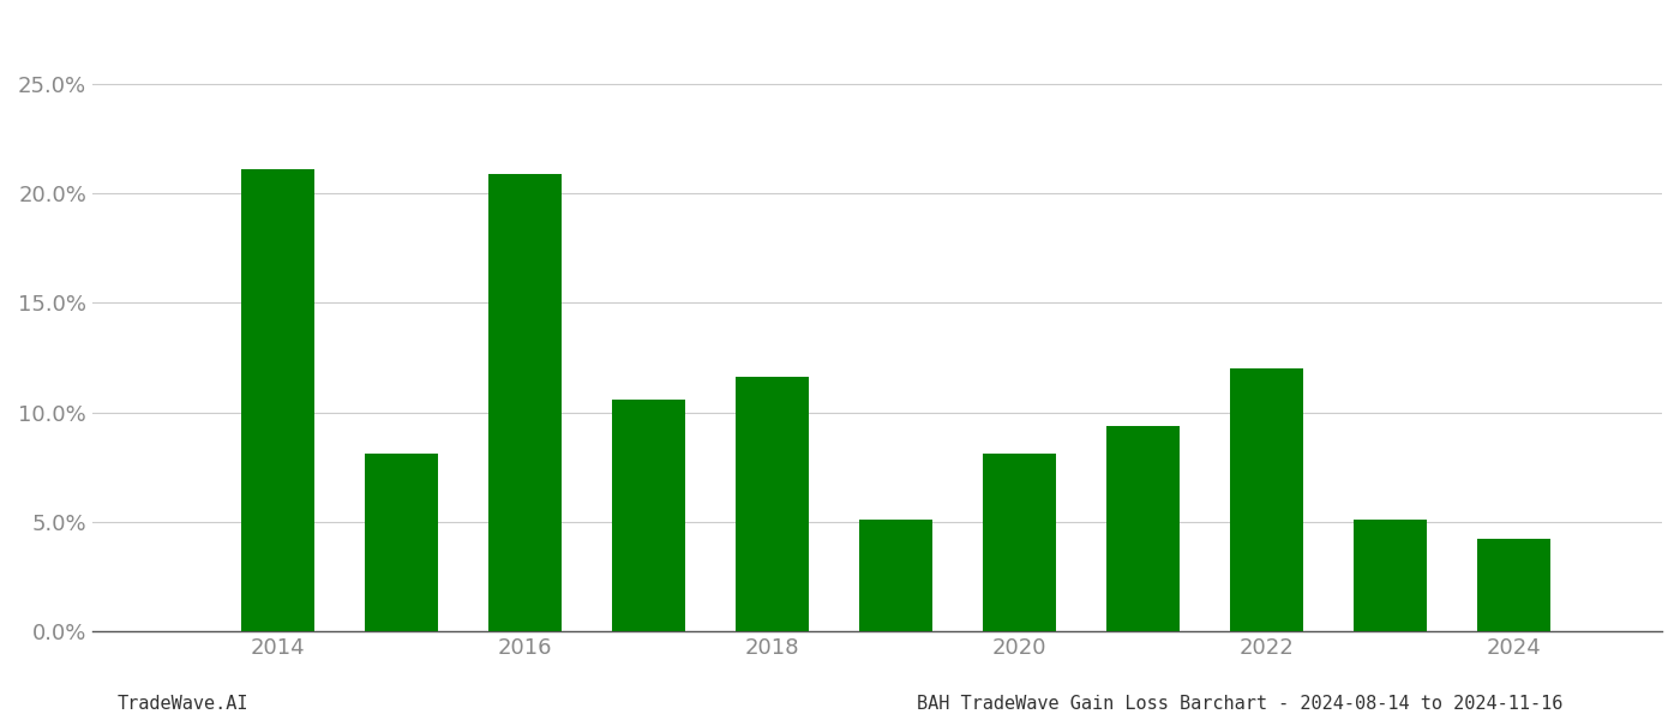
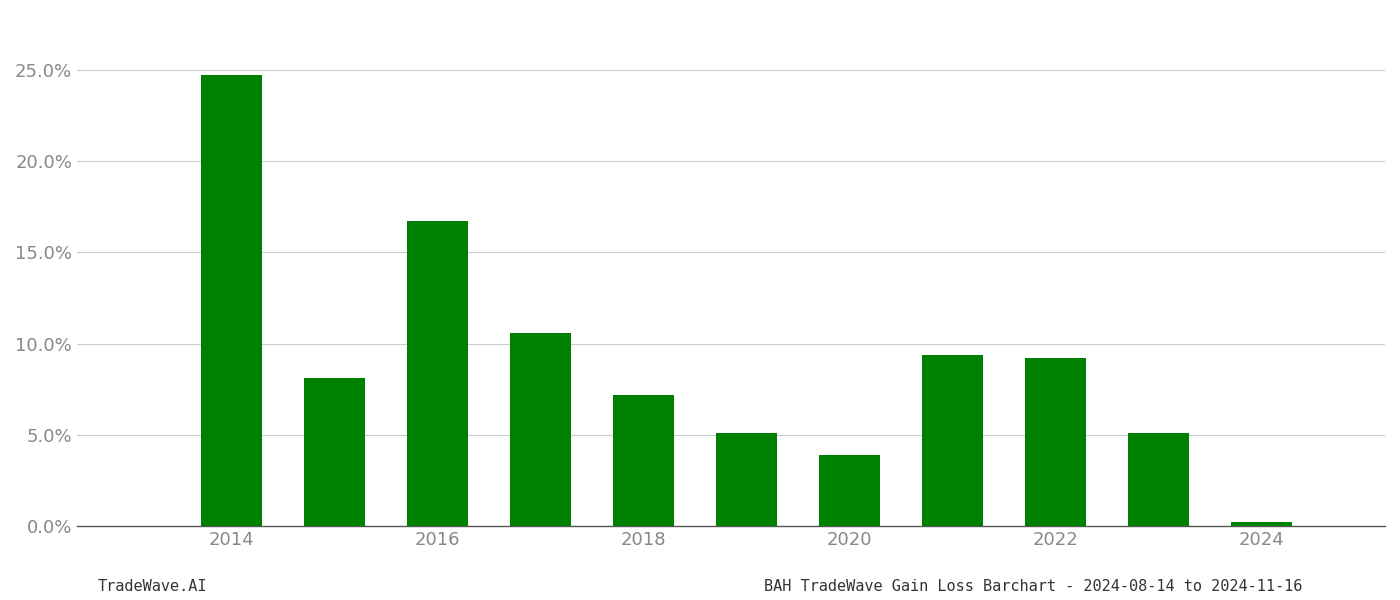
2014: 21.1% -> 24.7%
2016: 20.9% -> 16.7%
2018: 11.6% -> 7.2%
2020: 8.1% -> 3.9%
2022: 12.0% -> 9.2%
2024: 4.2% -> 0.2%
